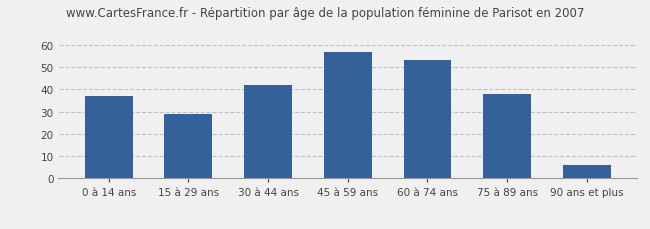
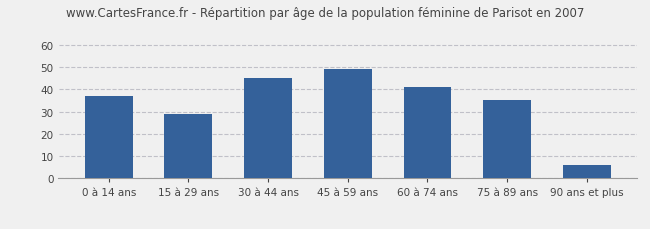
30 à 44 ans: 42 -> 45
45 à 59 ans: 57 -> 49
60 à 74 ans: 53 -> 41
75 à 89 ans: 38 -> 35
